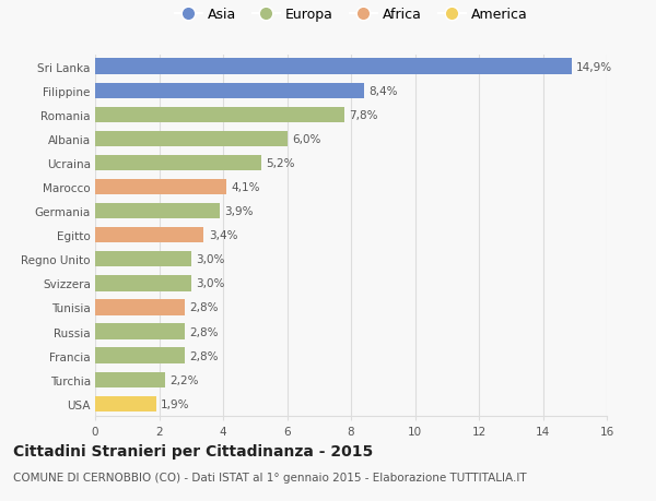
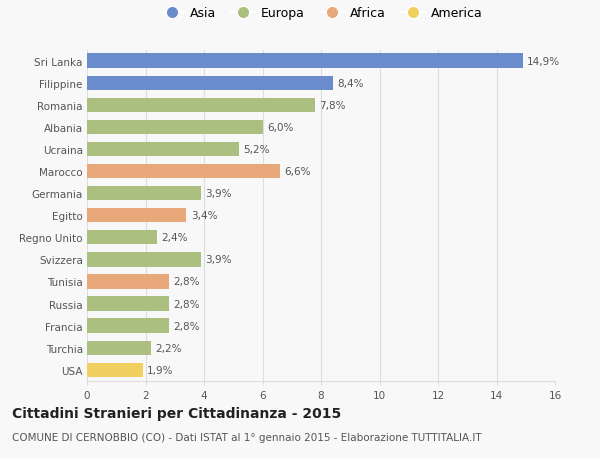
Marocco: 4,1% -> 6,6%
Regno Unito: 3,0% -> 2,4%
Svizzera: 3,0% -> 3,9%
